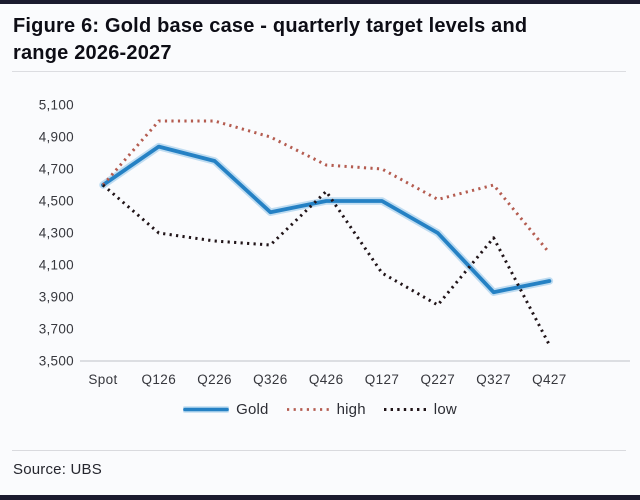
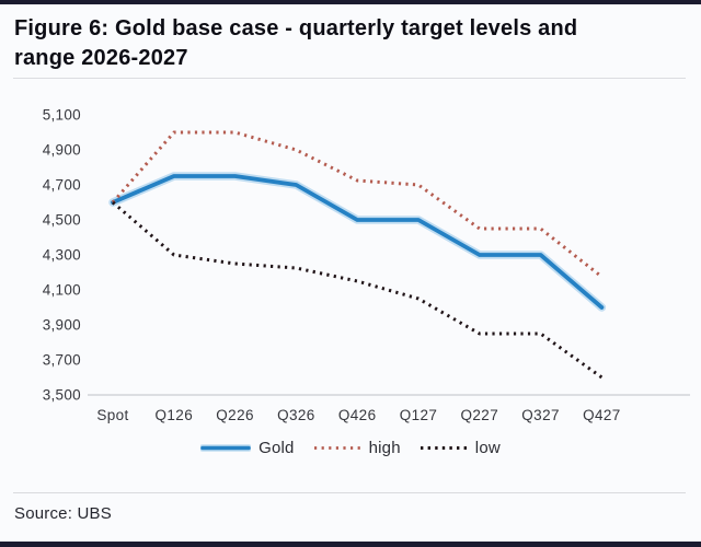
Gold/Q126: 4840 -> 4750
Gold/Q326: 4430 -> 4700
low/Q426: 4560 -> 4150
high/Q227: 4510 -> 4450
Gold/Q327: 3930 -> 4300
high/Q327: 4600 -> 4450
low/Q327: 4270 -> 3850
